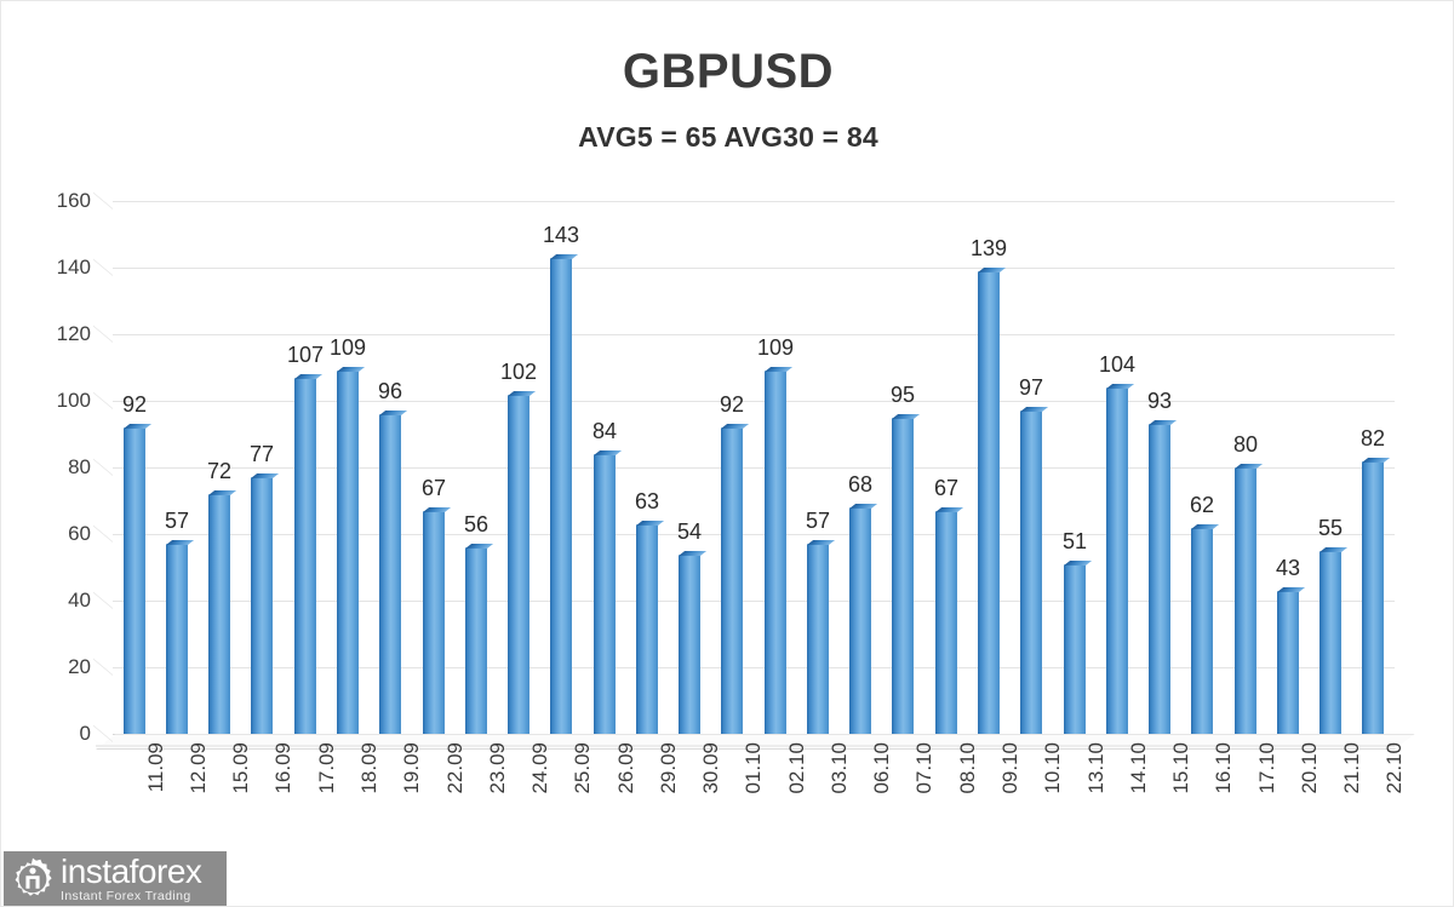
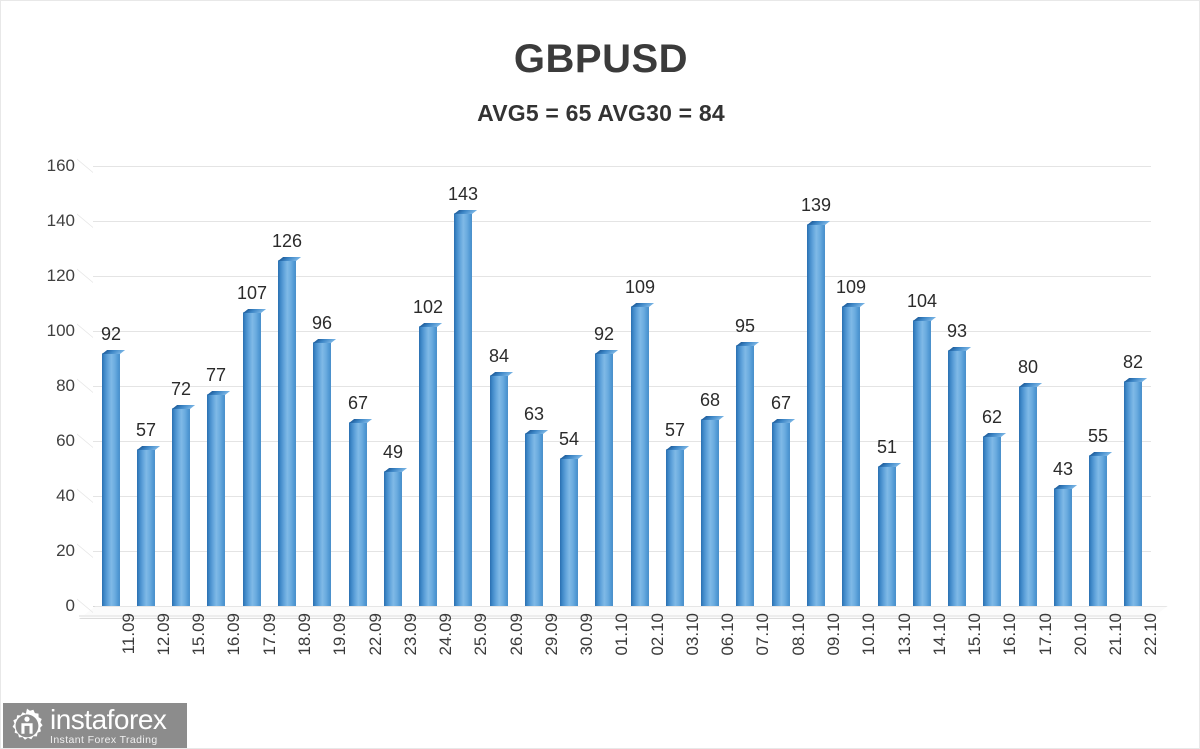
18.09: 109 -> 126
23.09: 56 -> 49
10.10: 97 -> 109
